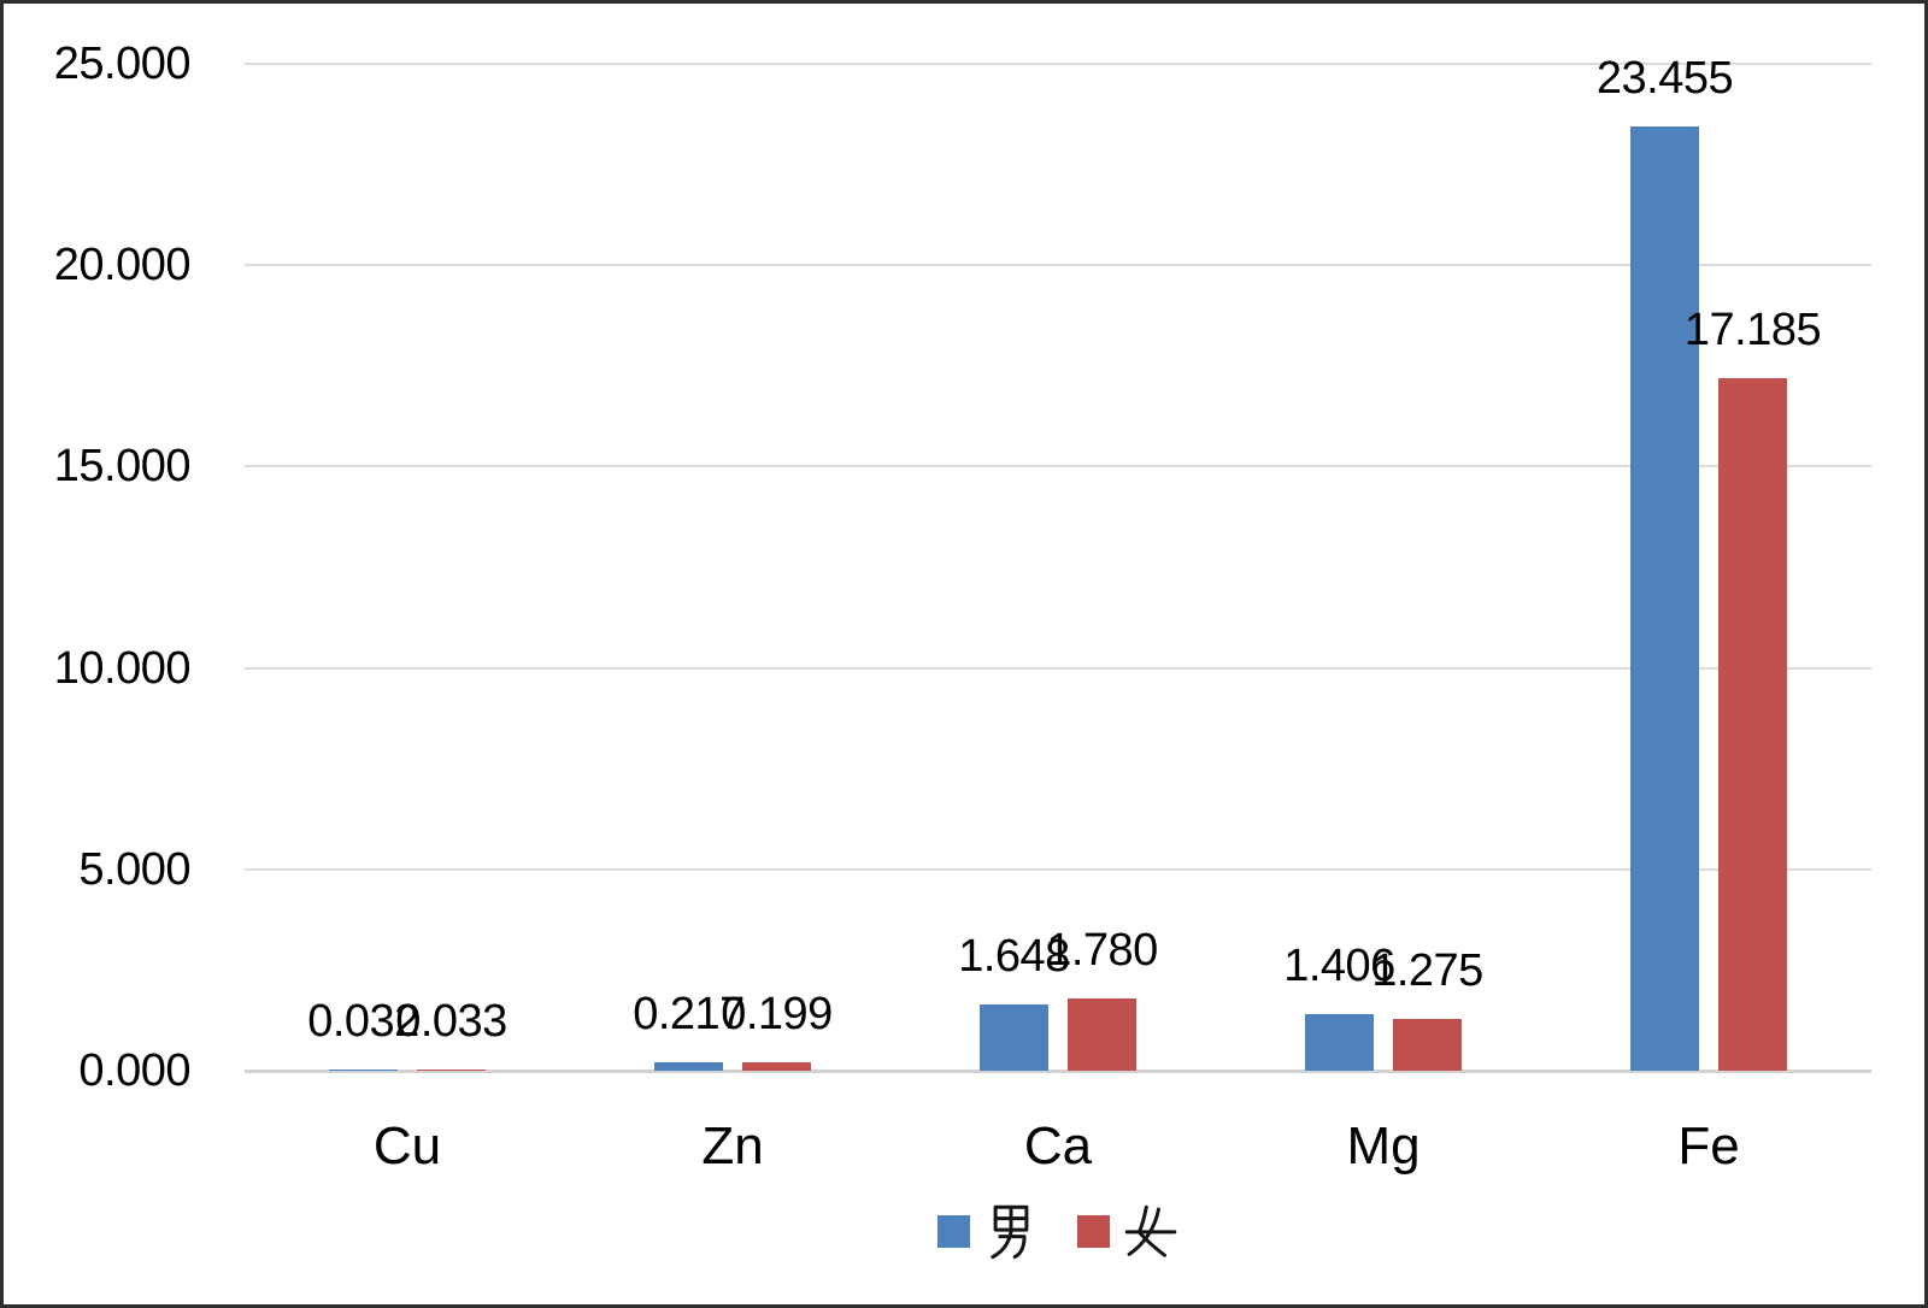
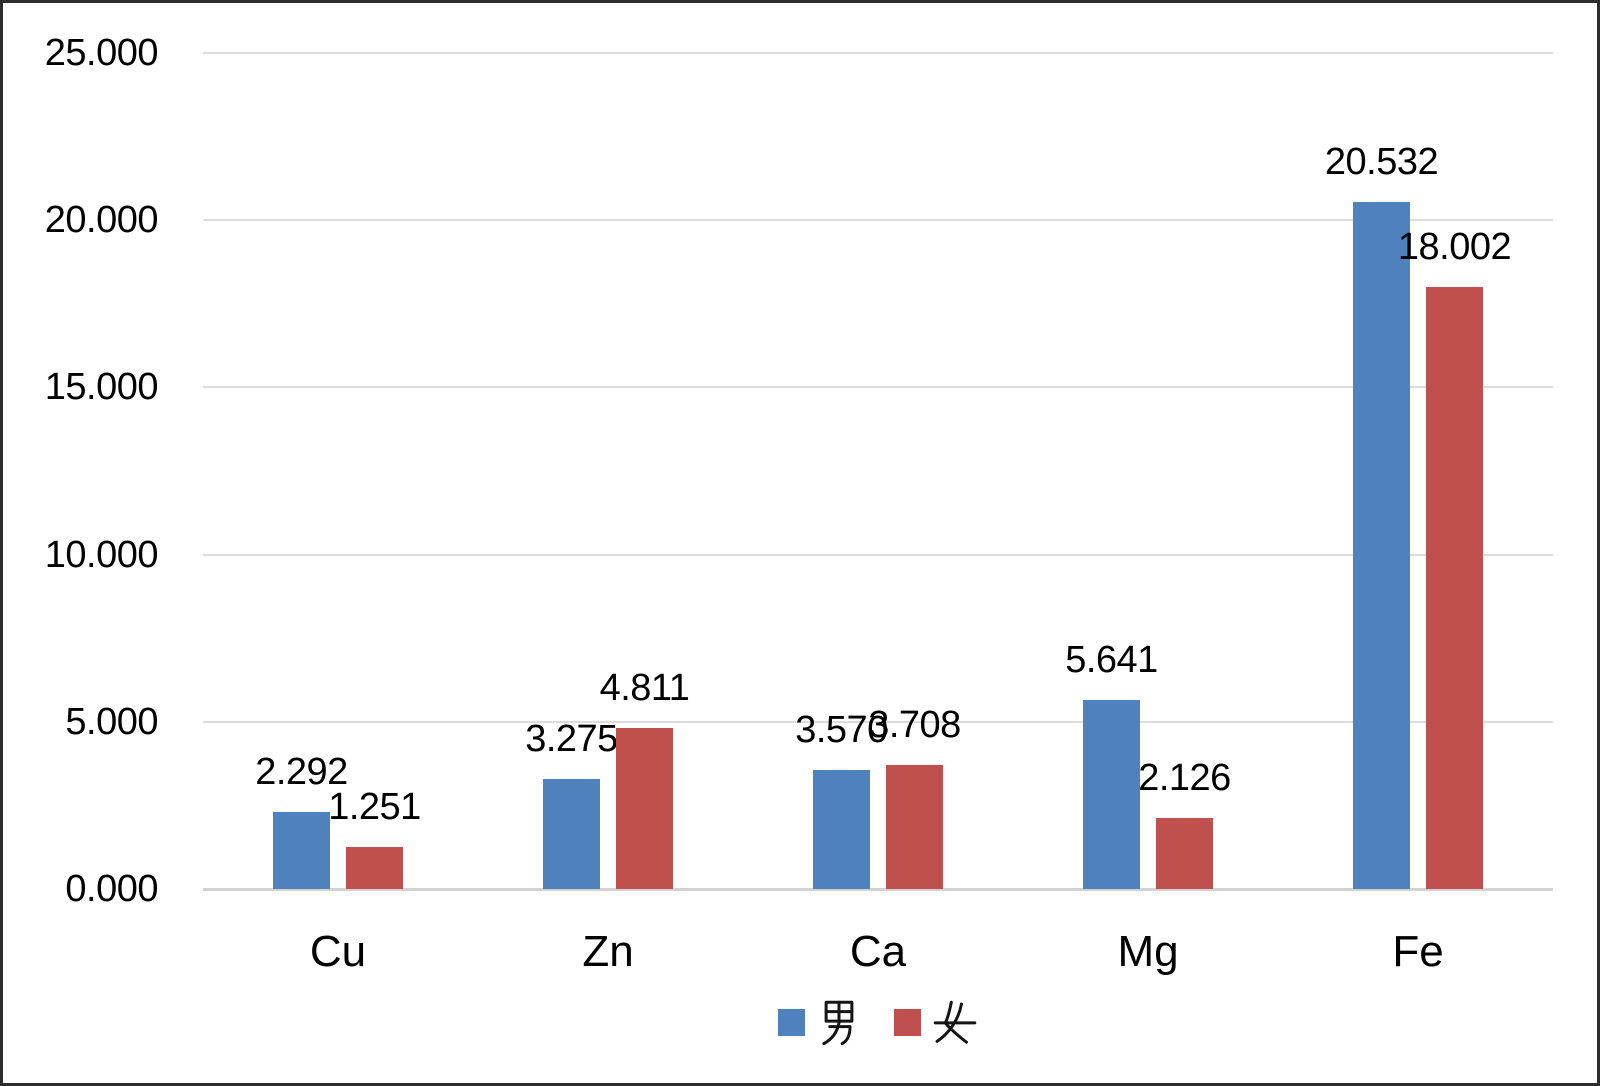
男/Cu: 0.032 -> 2.292
女/Cu: 0.033 -> 1.251
男/Zn: 0.217 -> 3.275
女/Zn: 0.199 -> 4.811
男/Ca: 1.648 -> 3.570
女/Ca: 1.780 -> 3.708
男/Mg: 1.406 -> 5.641
女/Mg: 1.275 -> 2.126
男/Fe: 23.455 -> 20.532
女/Fe: 17.185 -> 18.002
